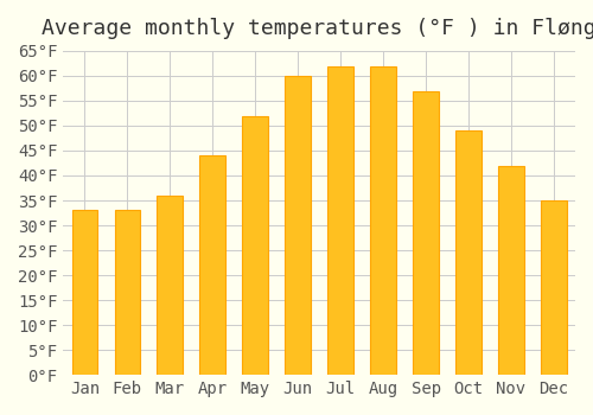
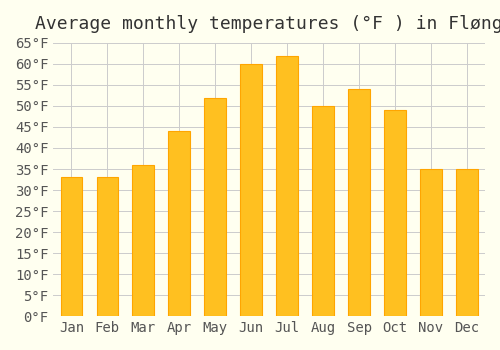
Aug: 62°F -> 50°F
Sep: 57°F -> 54°F
Nov: 42°F -> 35°F
